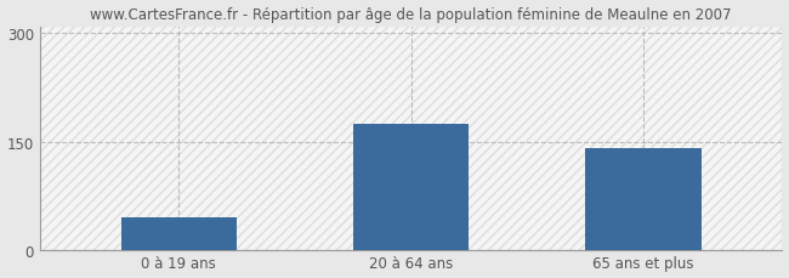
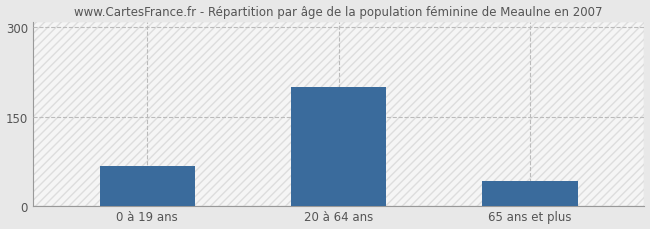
0 à 19 ans: 45 -> 66
20 à 64 ans: 175 -> 200
65 ans et plus: 140 -> 42
